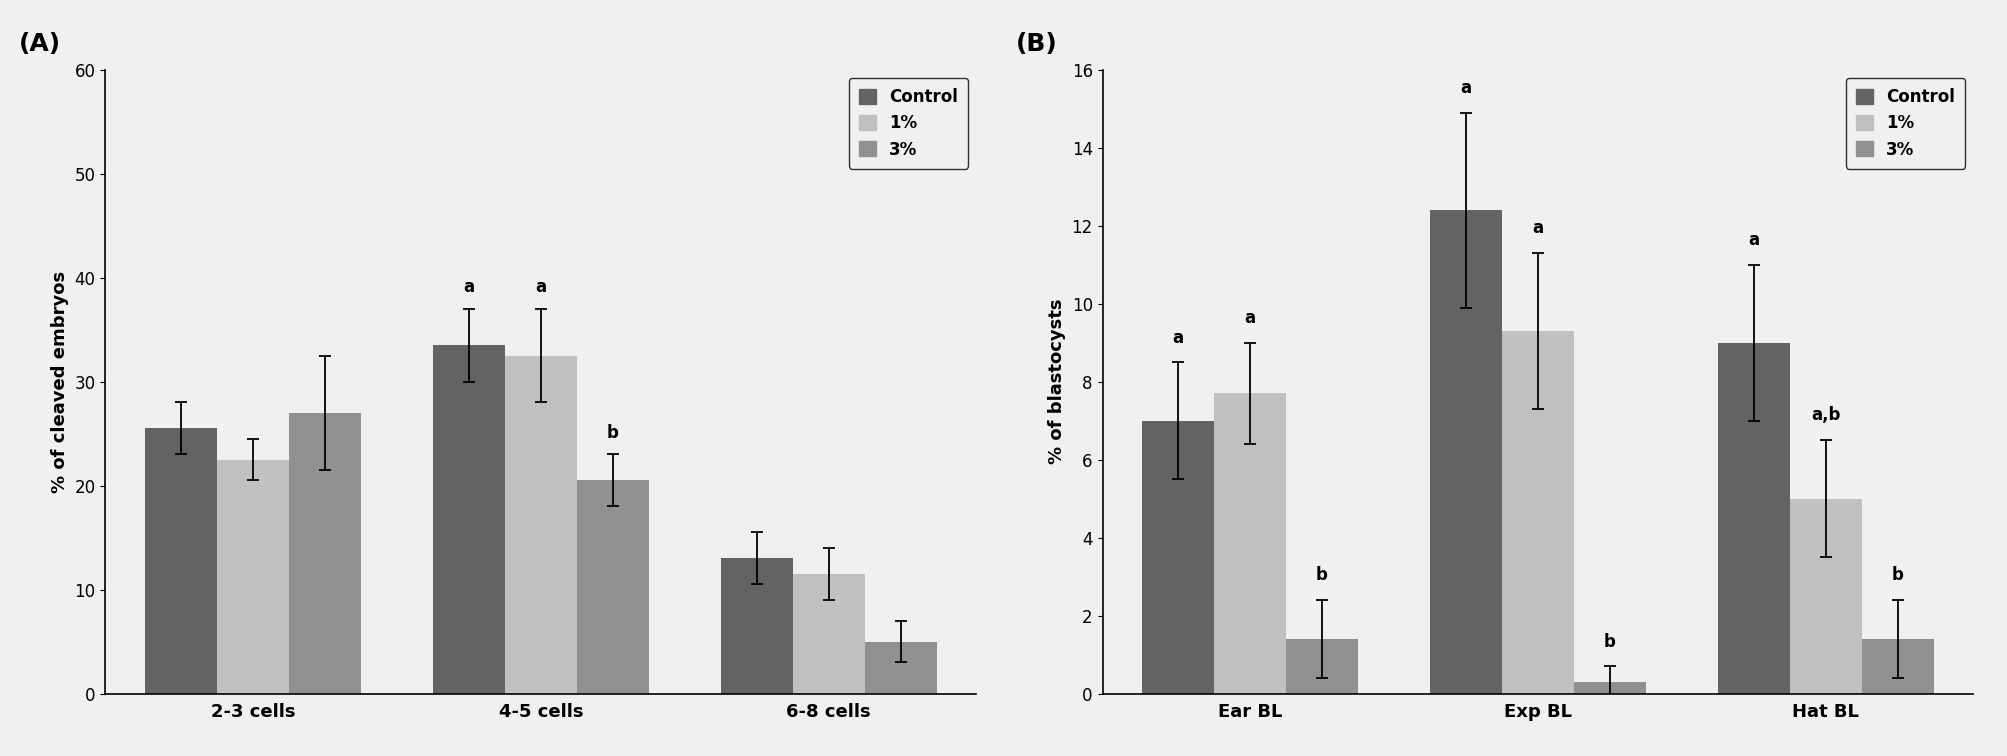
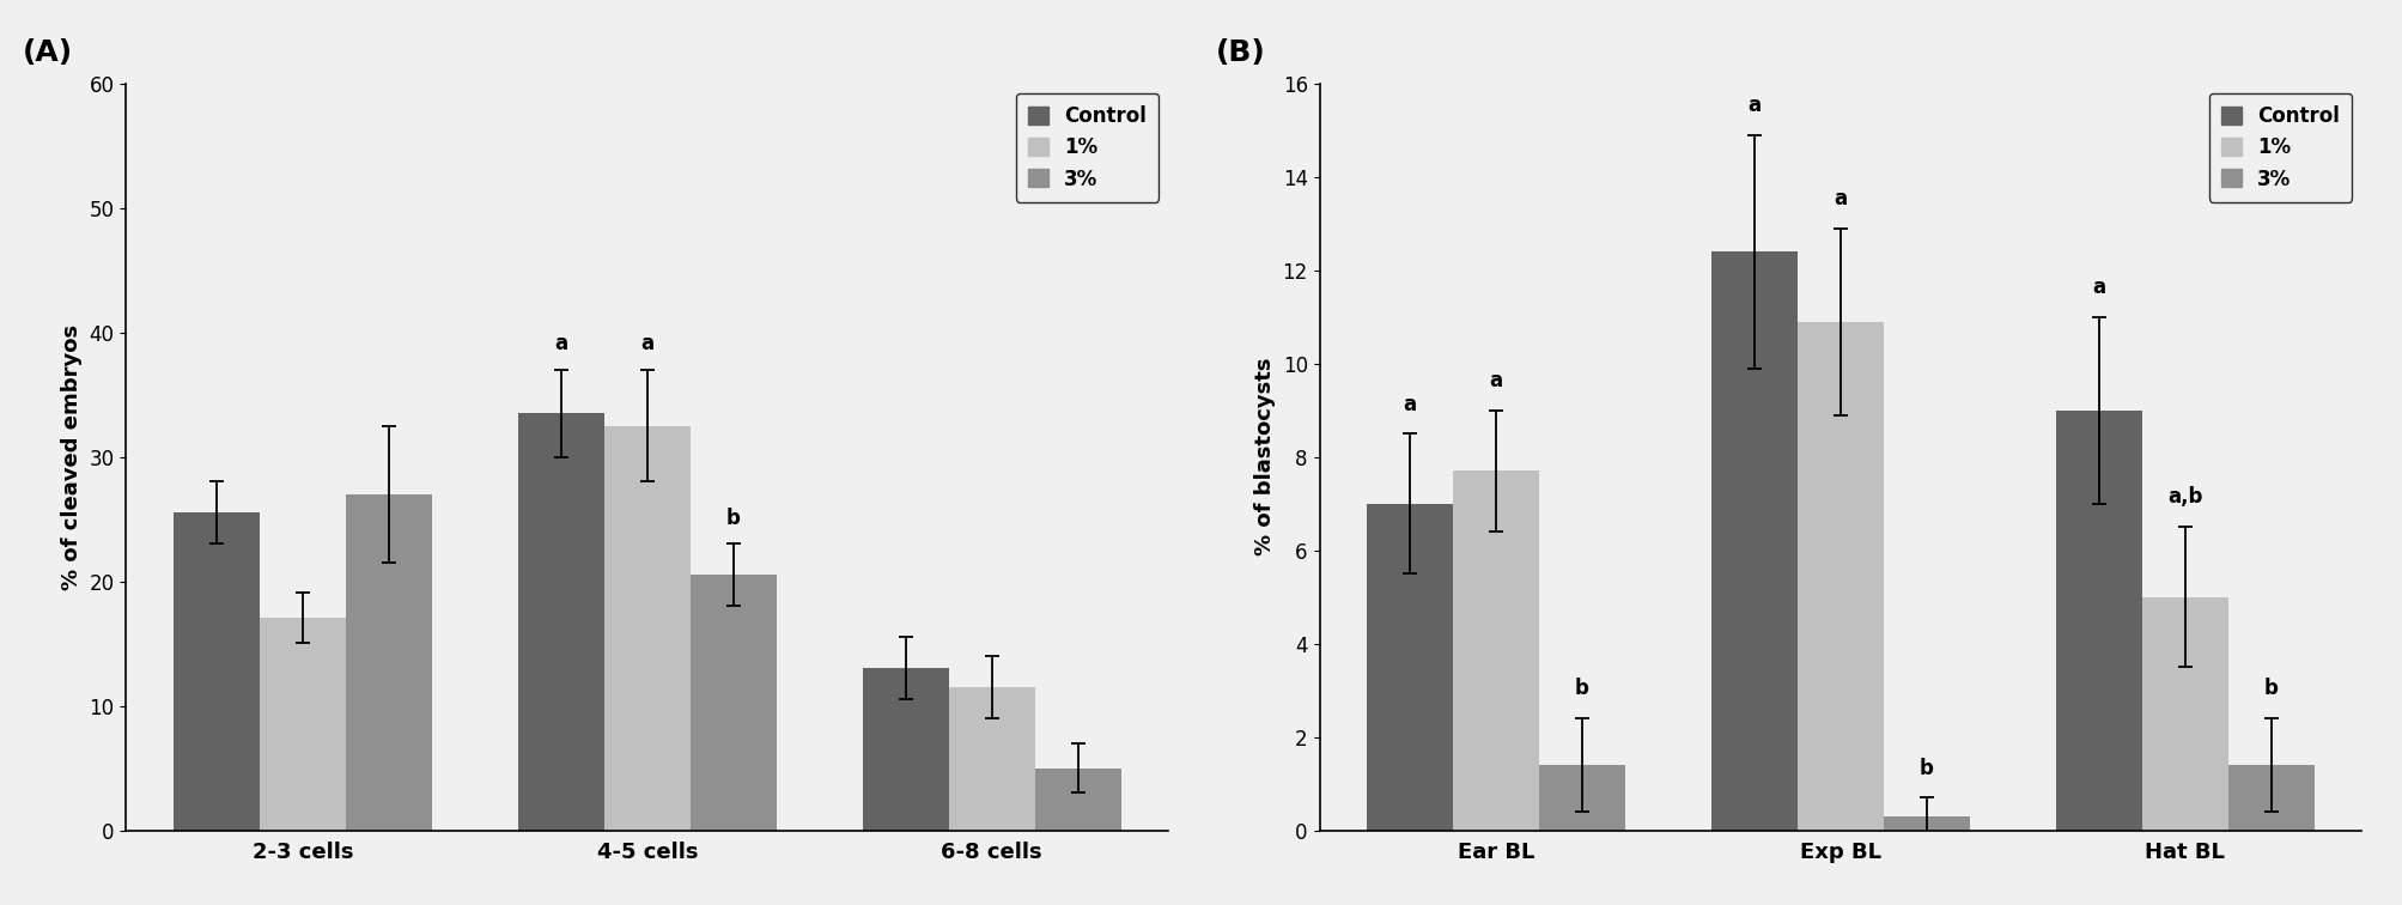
1%/2-3 cells: 22.5 -> 17.1
1%/Exp BL: 9.3 -> 10.9
